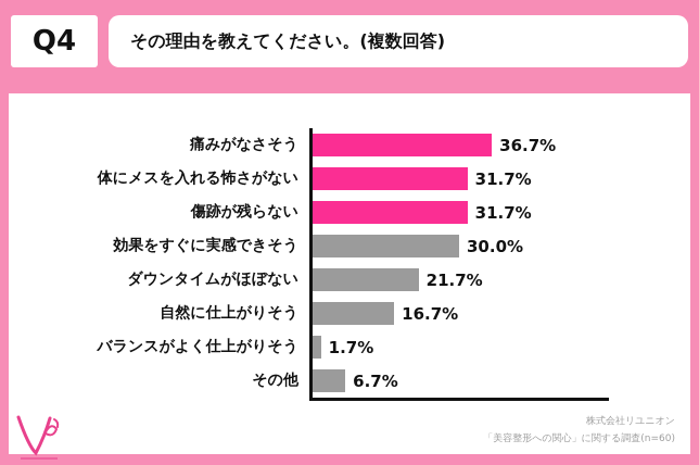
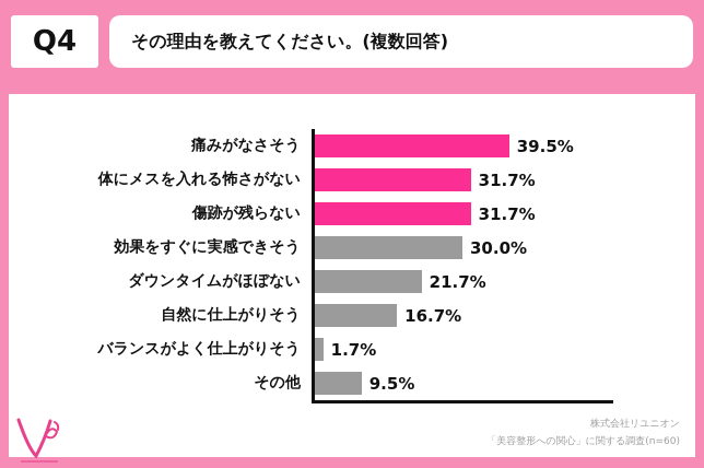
痛みがなさそう: 36.7% -> 39.5%
その他: 6.7% -> 9.5%
